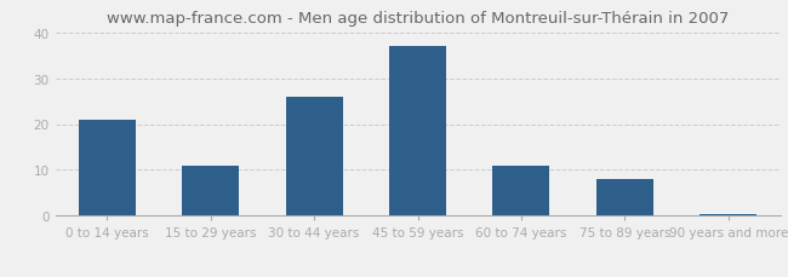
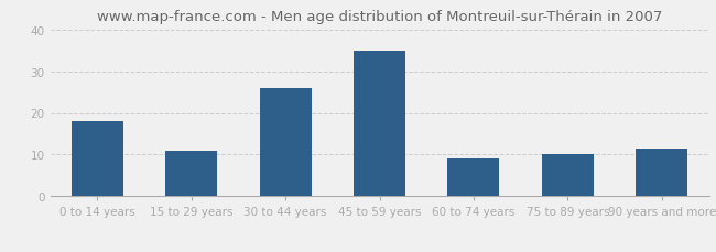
0 to 14 years: 21.0 -> 18.0
45 to 59 years: 37.0 -> 35.0
60 to 74 years: 11.0 -> 9.0
75 to 89 years: 8.0 -> 10.0
90 years and more: 0.5 -> 11.5
